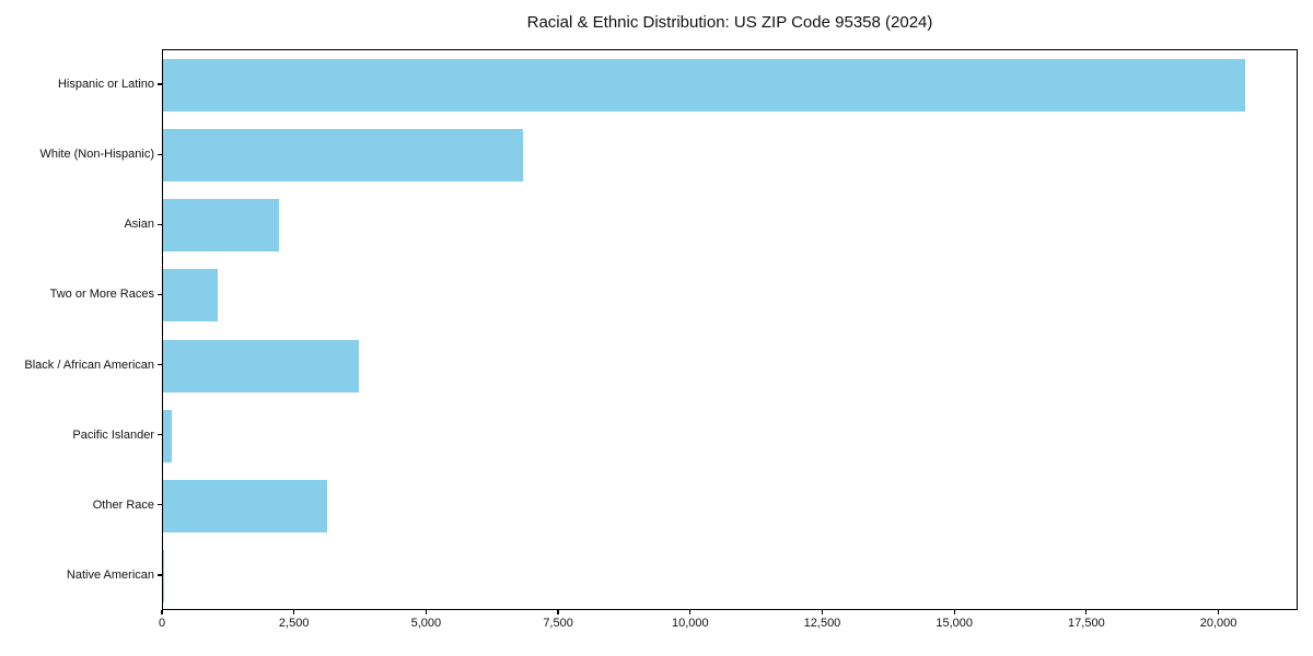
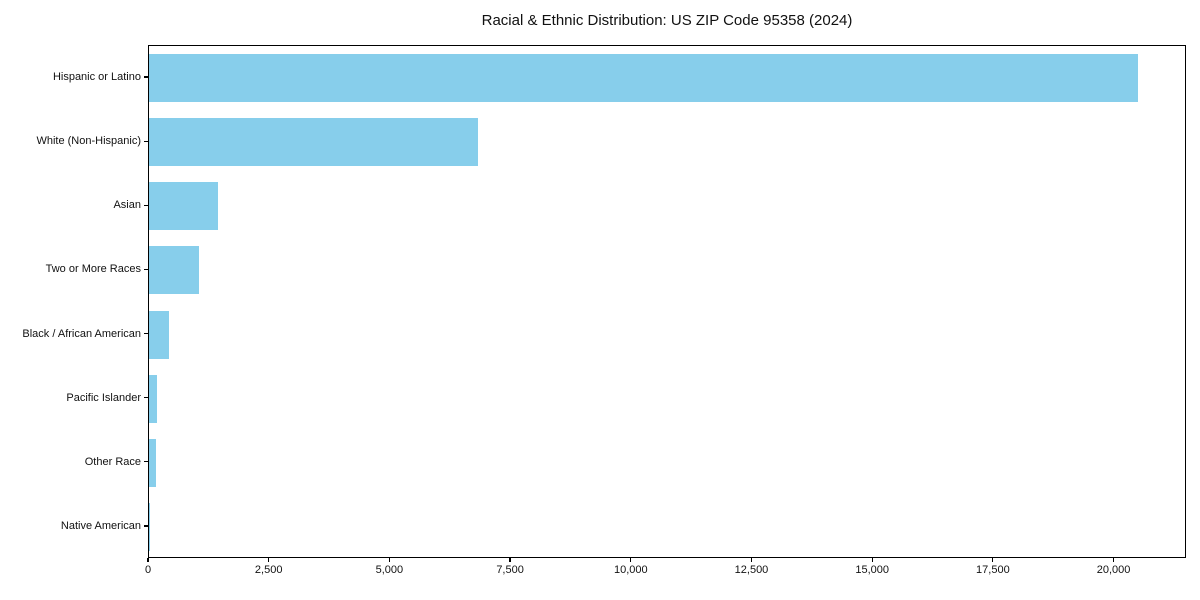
Asian: 2200 -> 1400
Black / African American: 3700 -> 400
Other Race: 3100 -> 100
